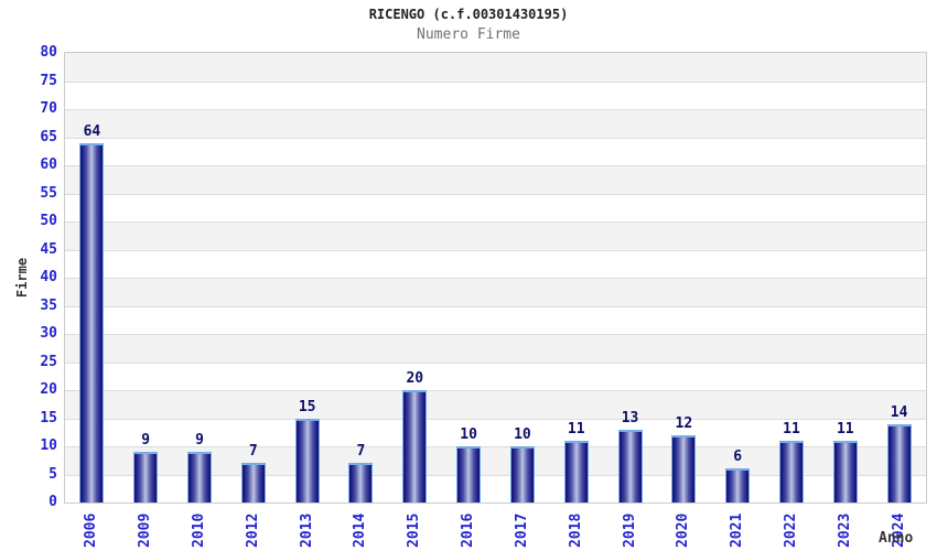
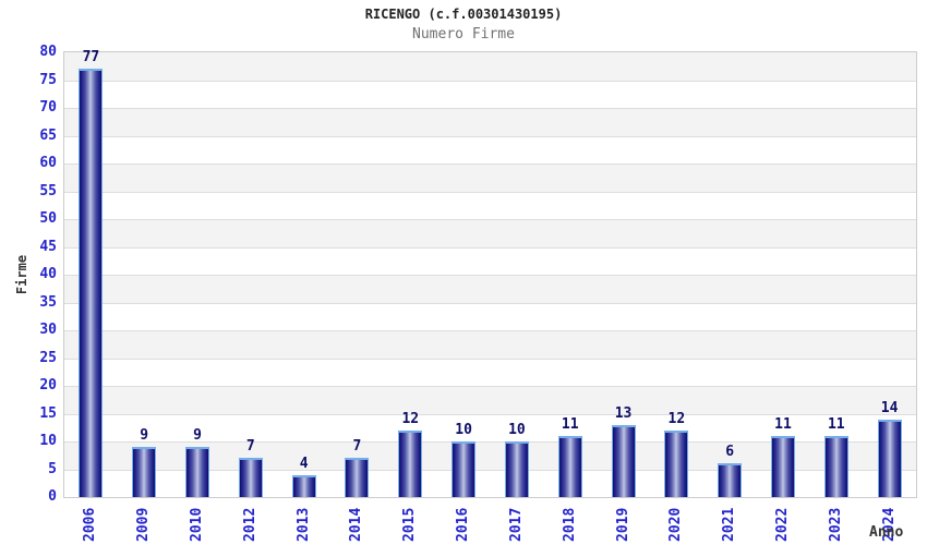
2006: 64 -> 77
2013: 15 -> 4
2015: 20 -> 12
